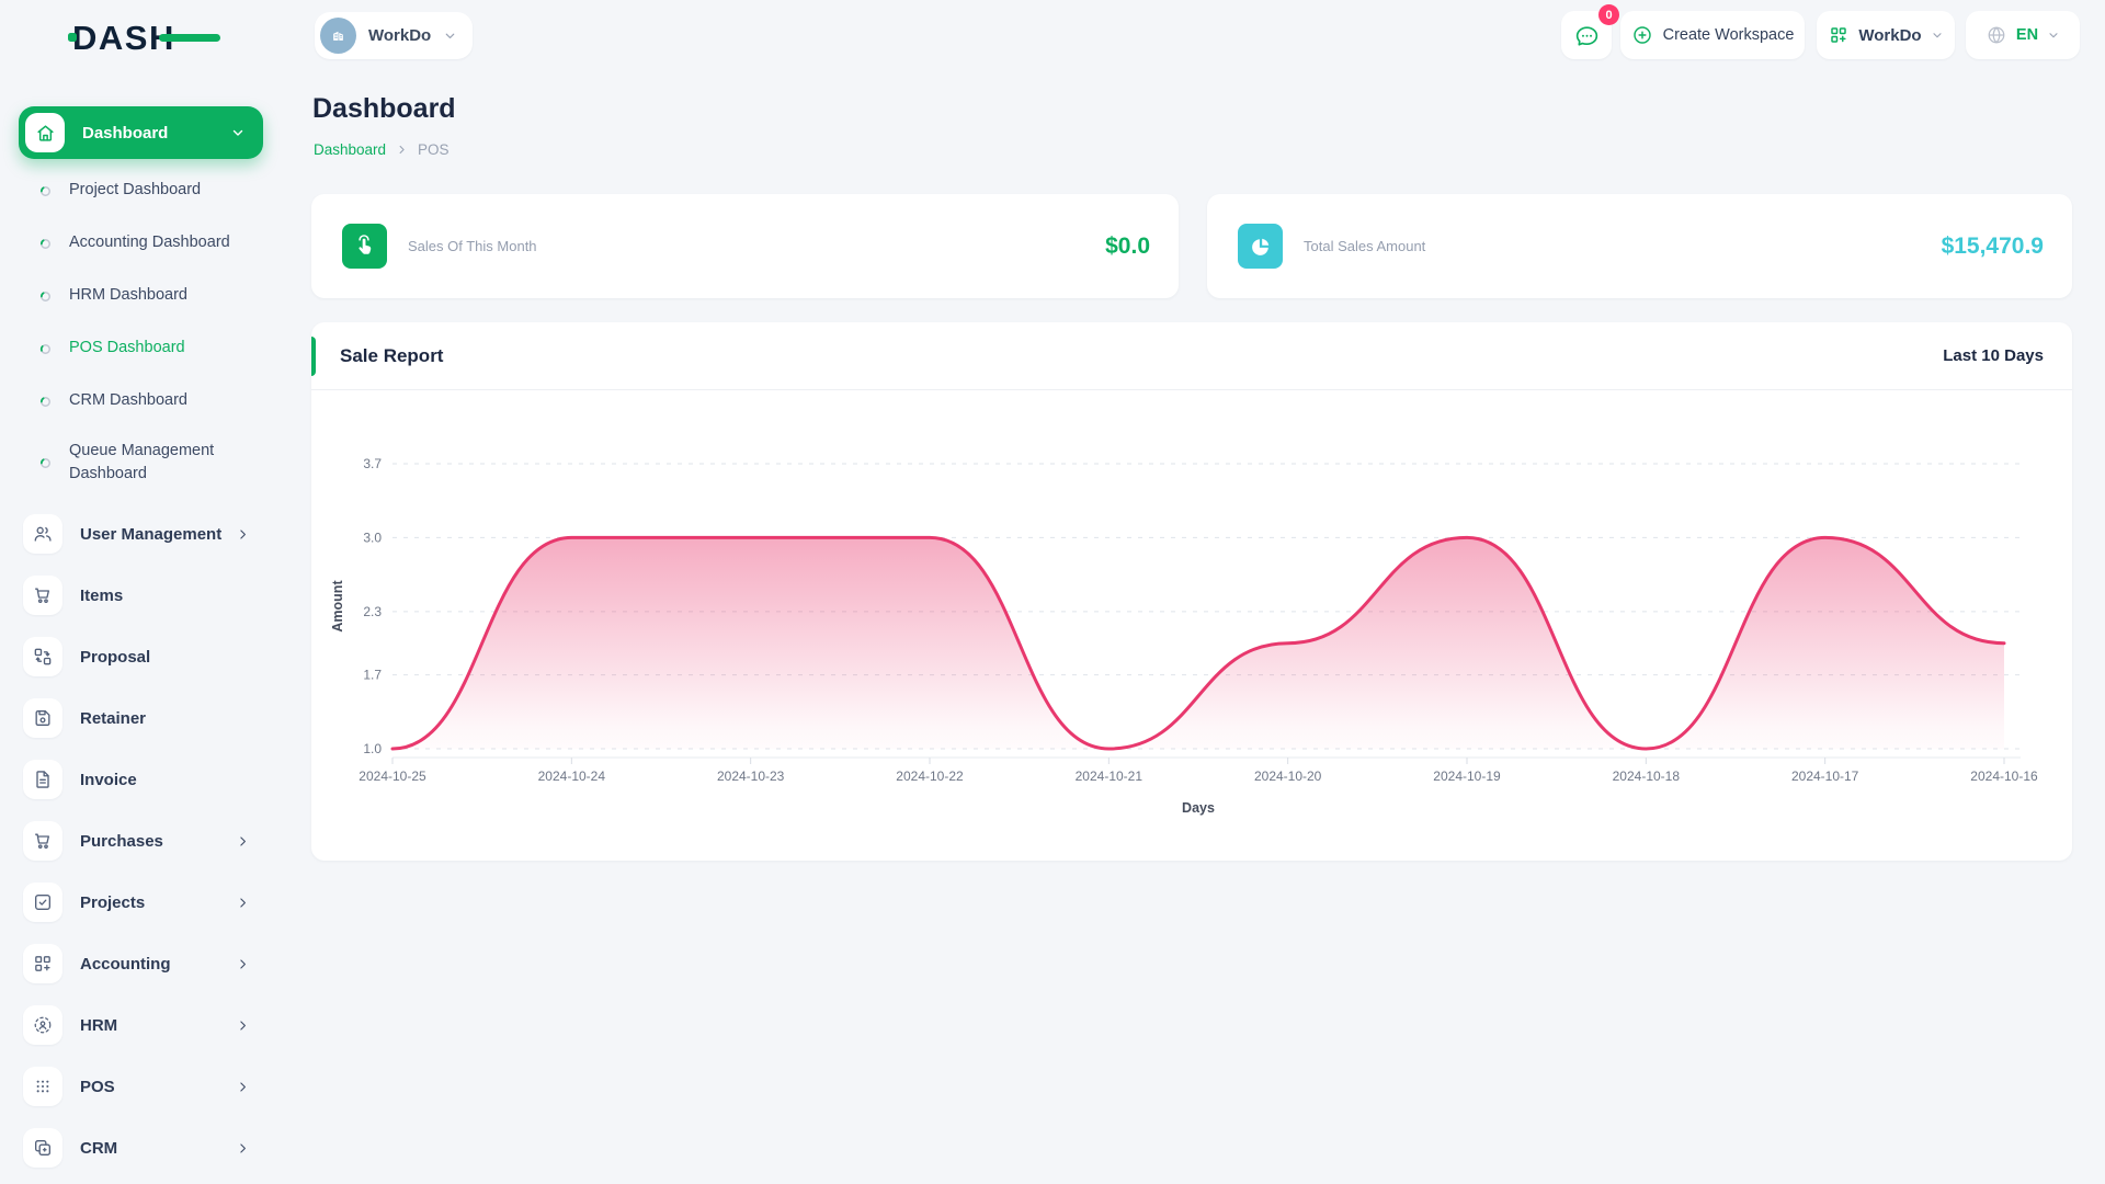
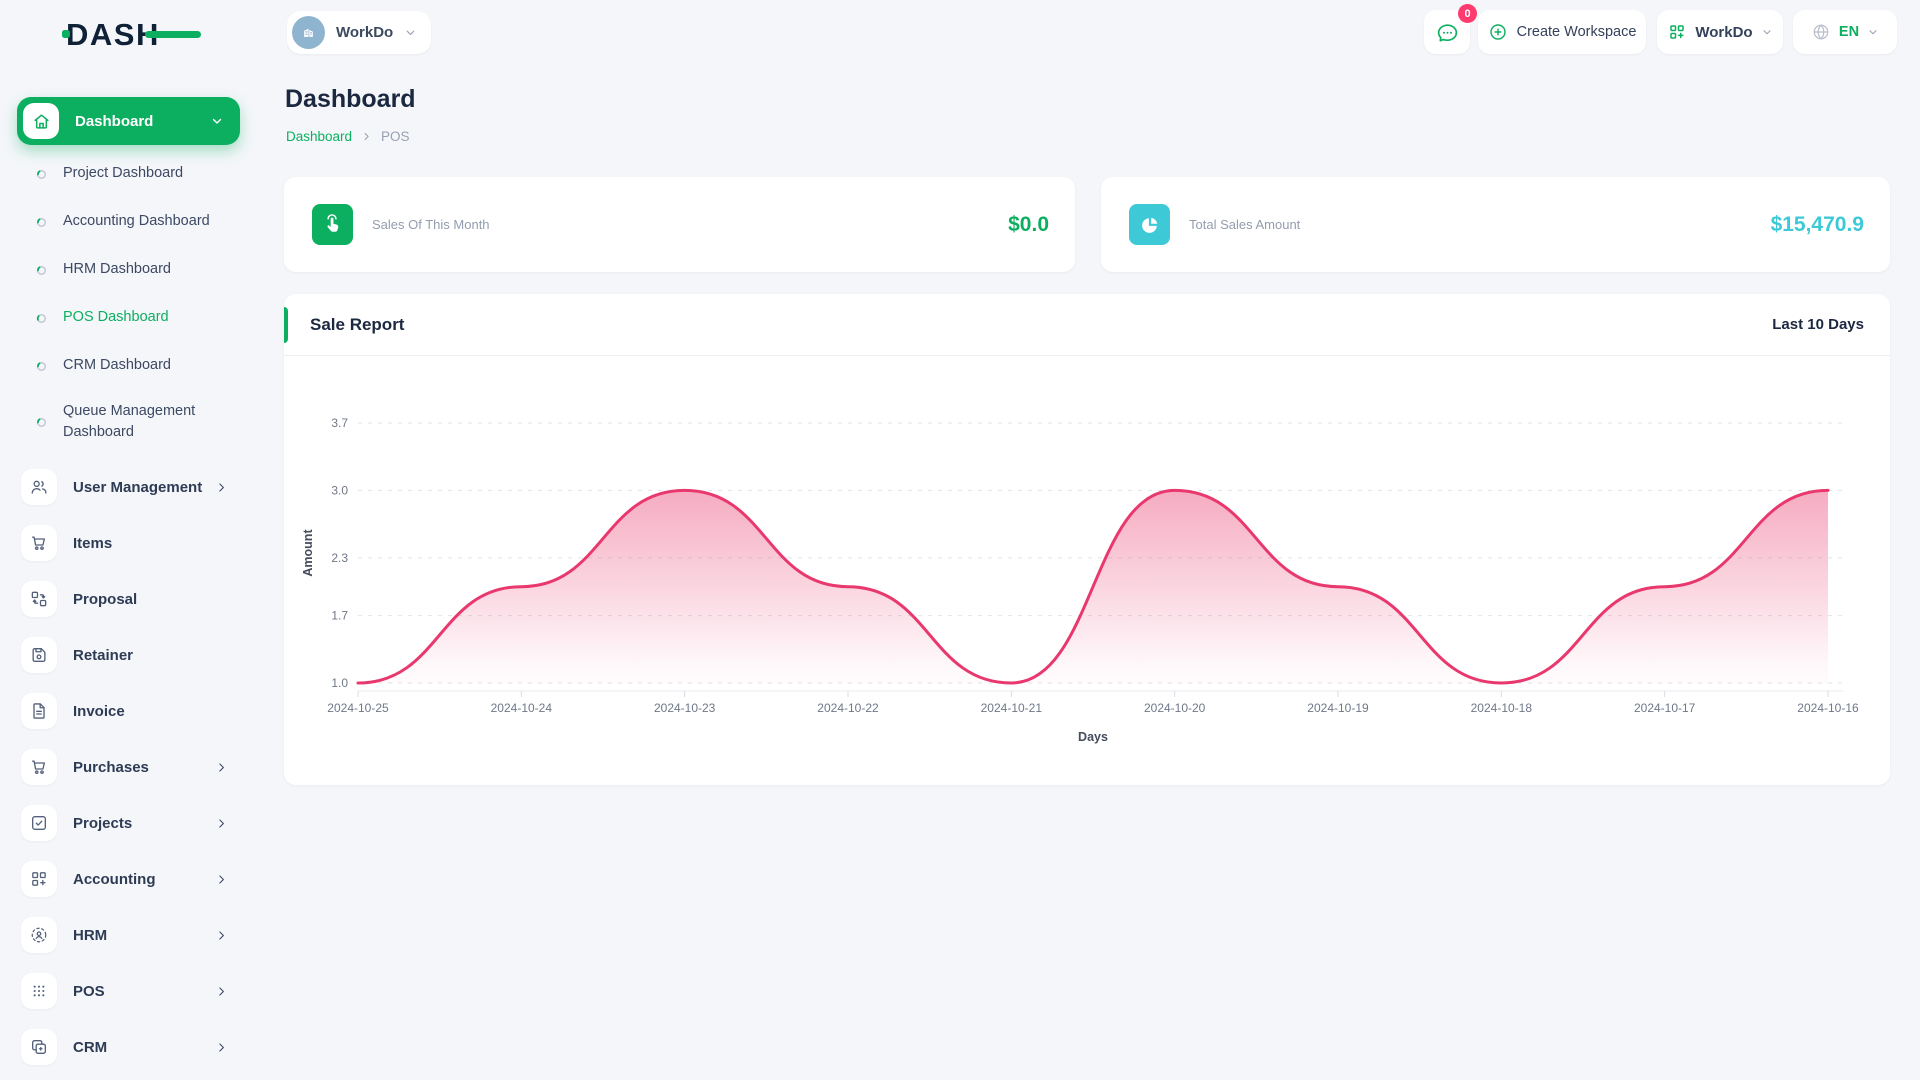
2024-10-24: 3 -> 2
2024-10-22: 3 -> 2
2024-10-20: 2 -> 3
2024-10-19: 3 -> 2
2024-10-17: 3 -> 2
2024-10-16: 2 -> 3
